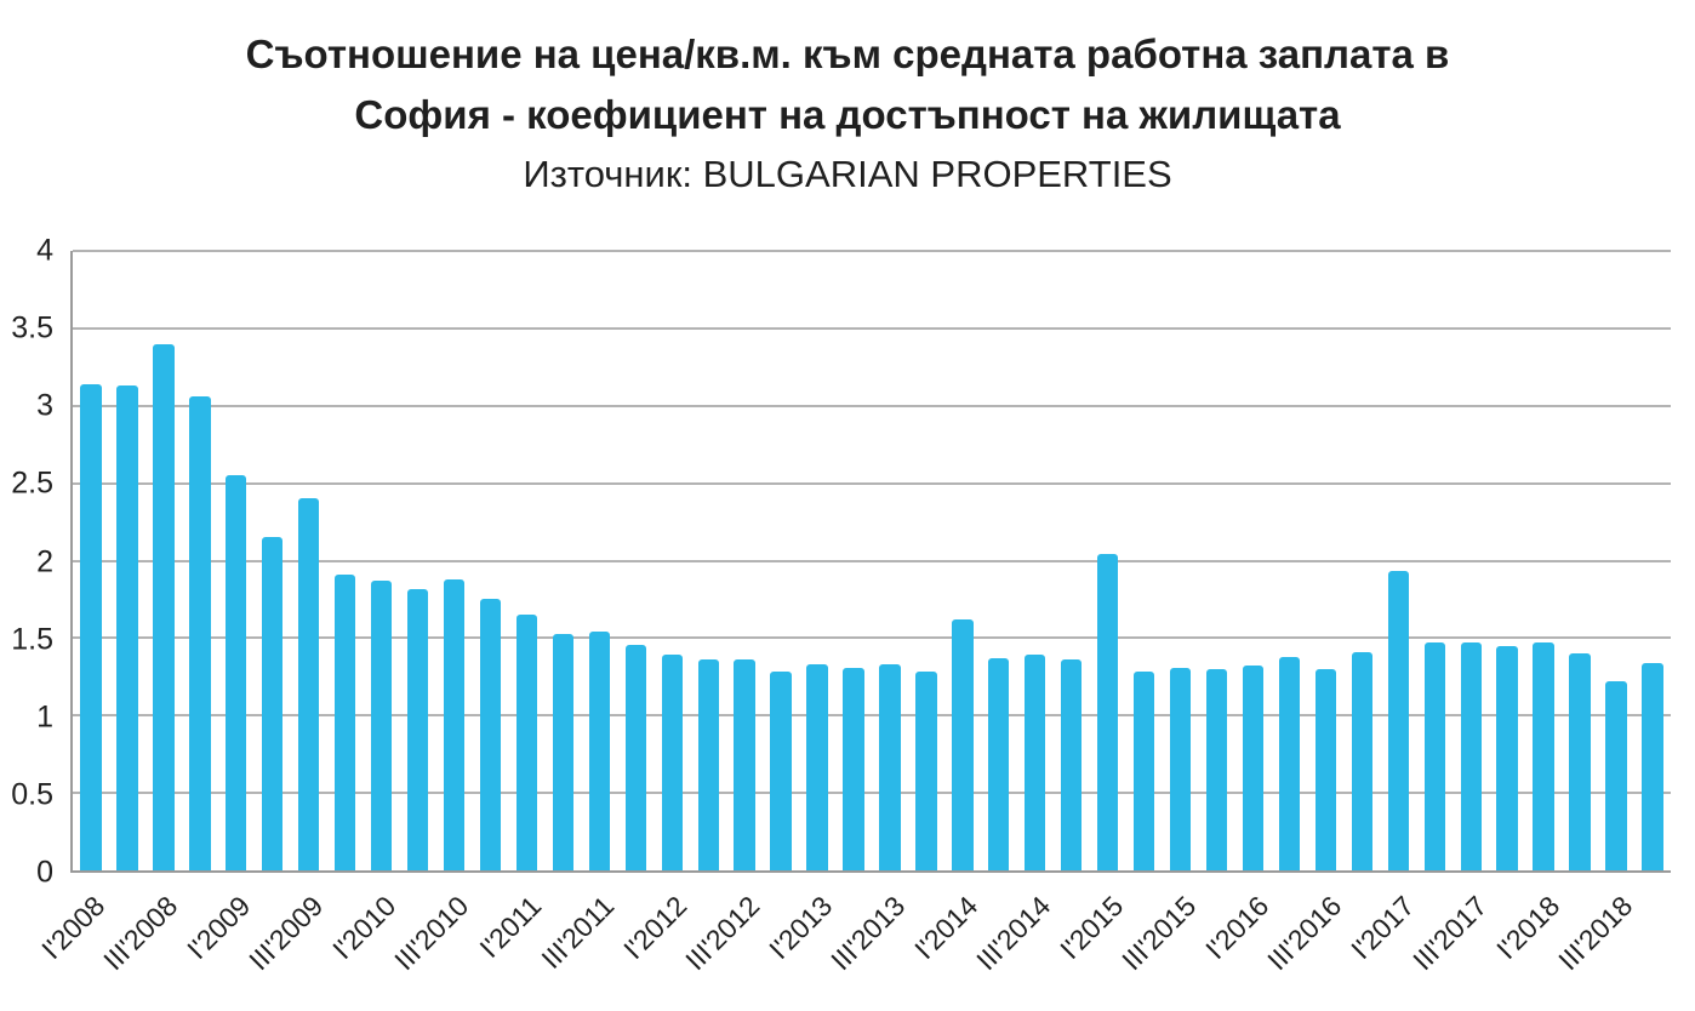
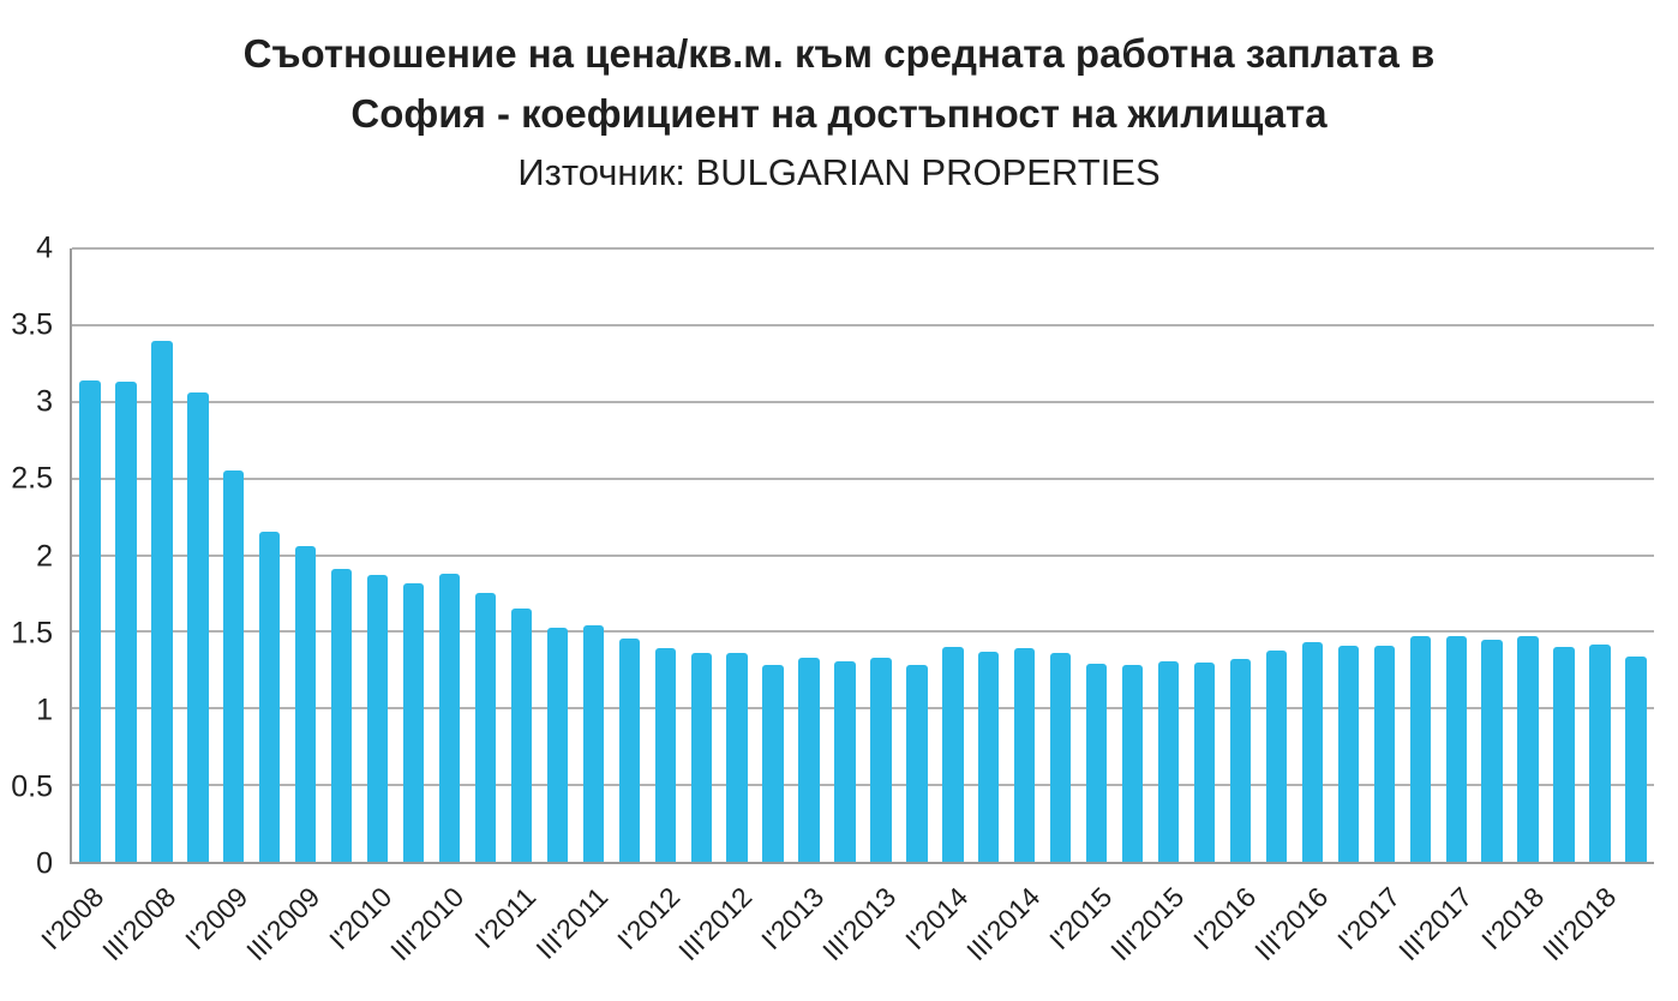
III'2009: 2.40 -> 2.06
I'2014: 1.62 -> 1.40
I'2015: 2.04 -> 1.29
III'2016: 1.30 -> 1.43
I'2017: 1.93 -> 1.41
III'2018: 1.22 -> 1.42
